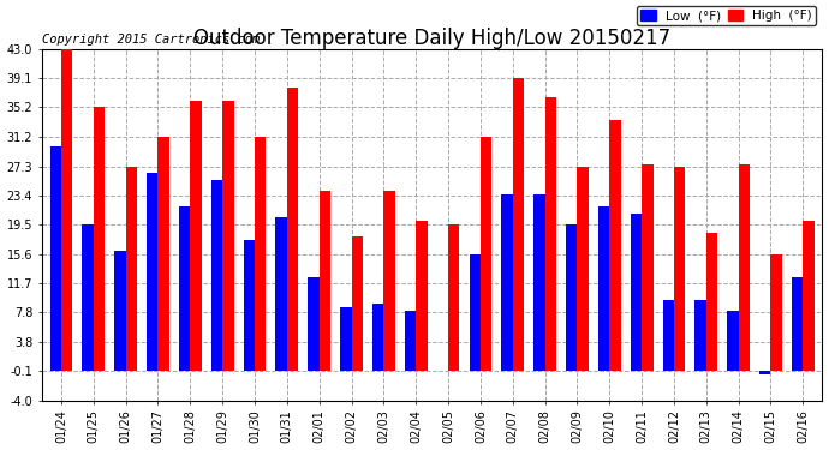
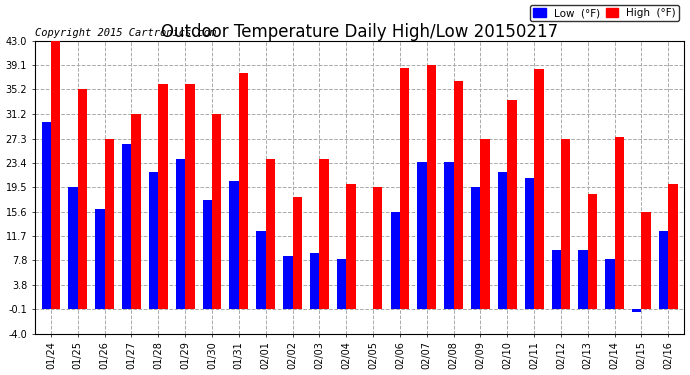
Low (°F)/01/29: 25.5 -> 24.0
High (°F)/02/06: 31.2 -> 38.6
High (°F)/02/11: 27.5 -> 38.4
